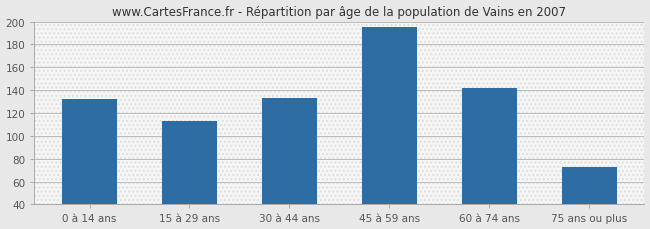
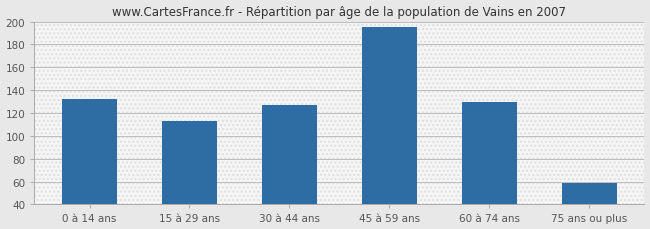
30 à 44 ans: 133 -> 127
60 à 74 ans: 142 -> 130
75 ans ou plus: 73 -> 59
